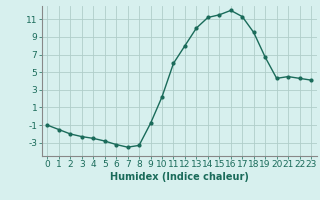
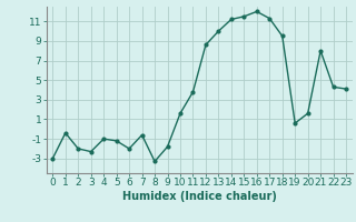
0: -1.0 -> -3.0
1: -1.5 -> -0.4
4: -2.5 -> -1.0
5: -2.8 -> -1.2
6: -3.2 -> -2.0
7: -3.5 -> -0.6
9: -0.8 -> -1.8
10: 2.2 -> 1.6
11: 6.0 -> 3.8
12: 8.0 -> 8.6
19: 6.7 -> 0.6
20: 4.3 -> 1.6
21: 4.5 -> 8.0
